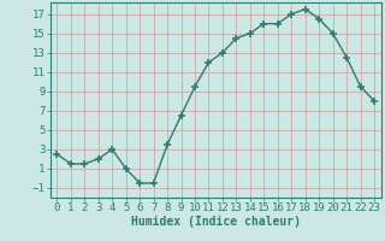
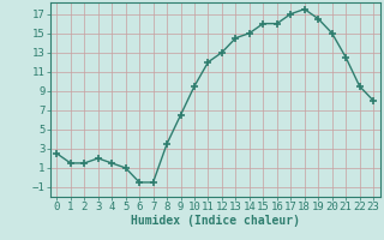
4: 3.0 -> 1.5
